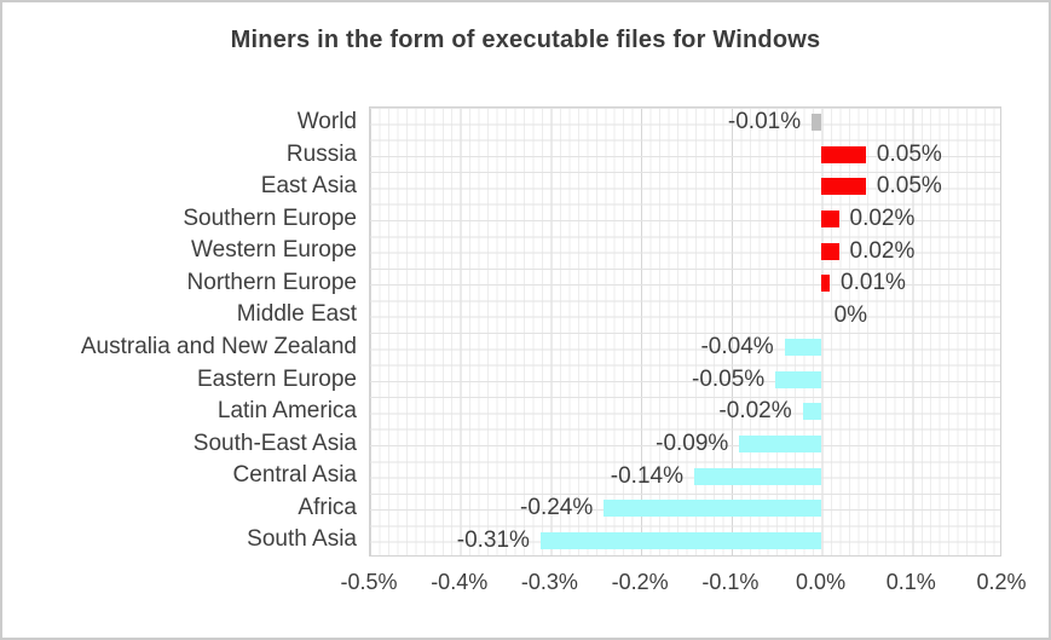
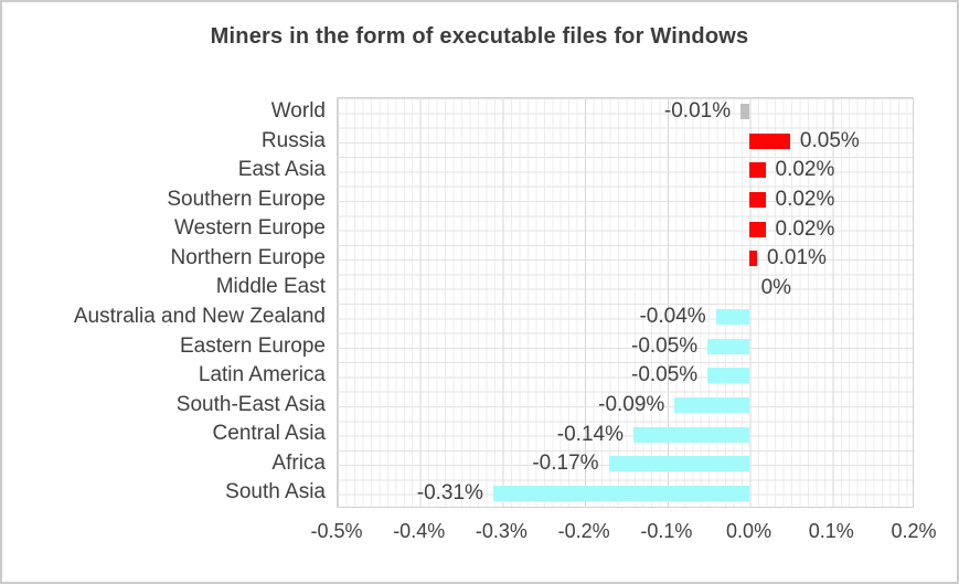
East Asia: 0.05% -> 0.02%
Latin America: -0.02% -> -0.05%
Africa: -0.24% -> -0.17%
